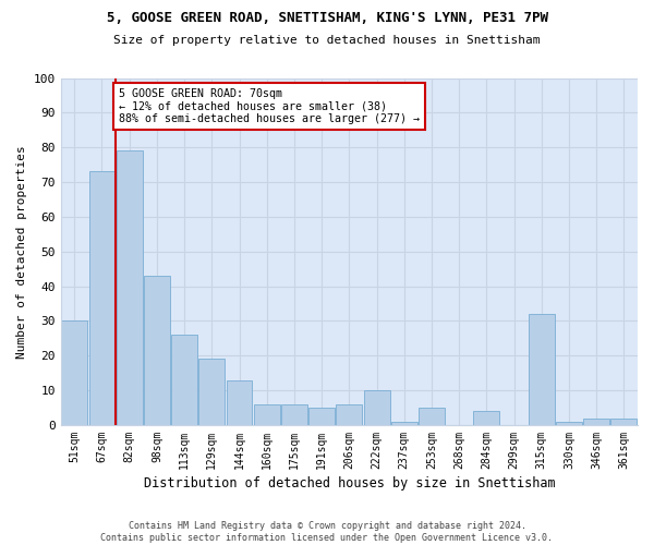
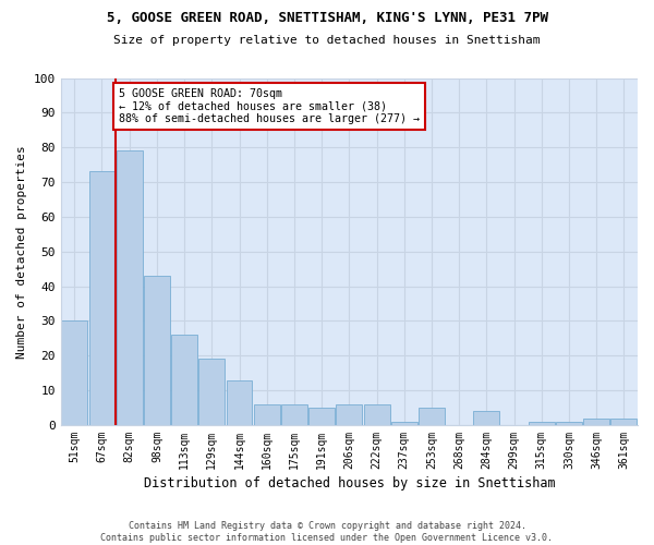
222sqm: 10 -> 6
315sqm: 32 -> 1
